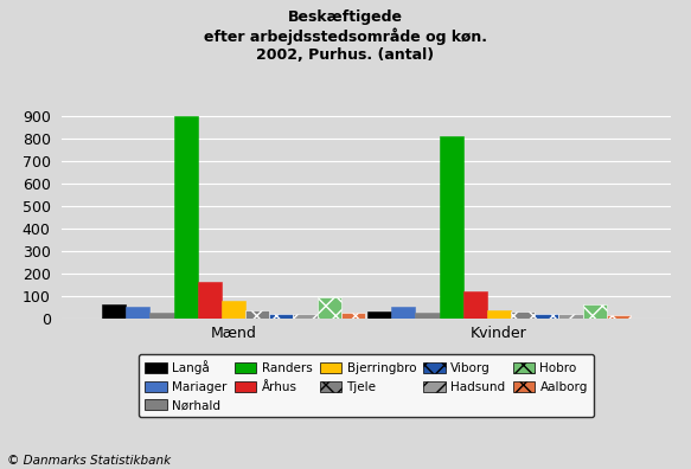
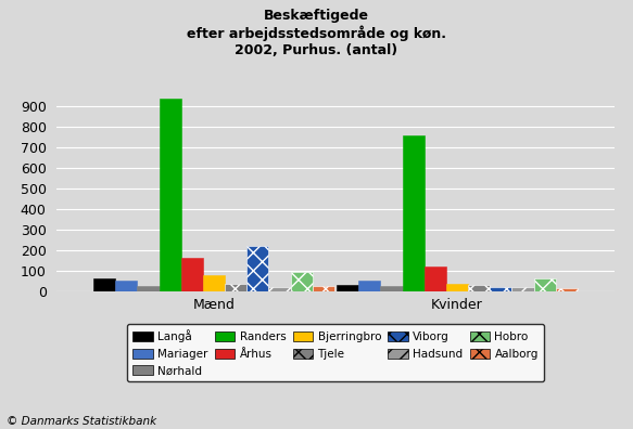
Randers/Mænd: 900 -> 940
Viborg/Mænd: 20 -> 220
Randers/Kvinder: 810 -> 760
